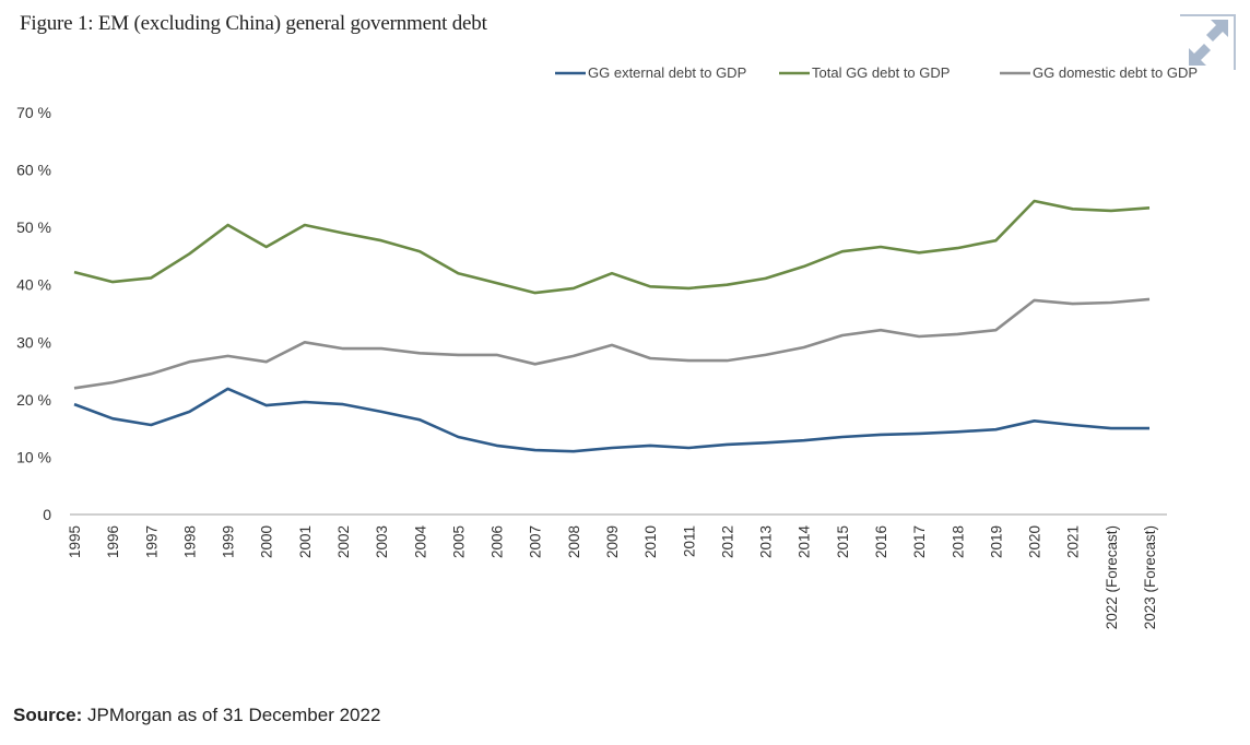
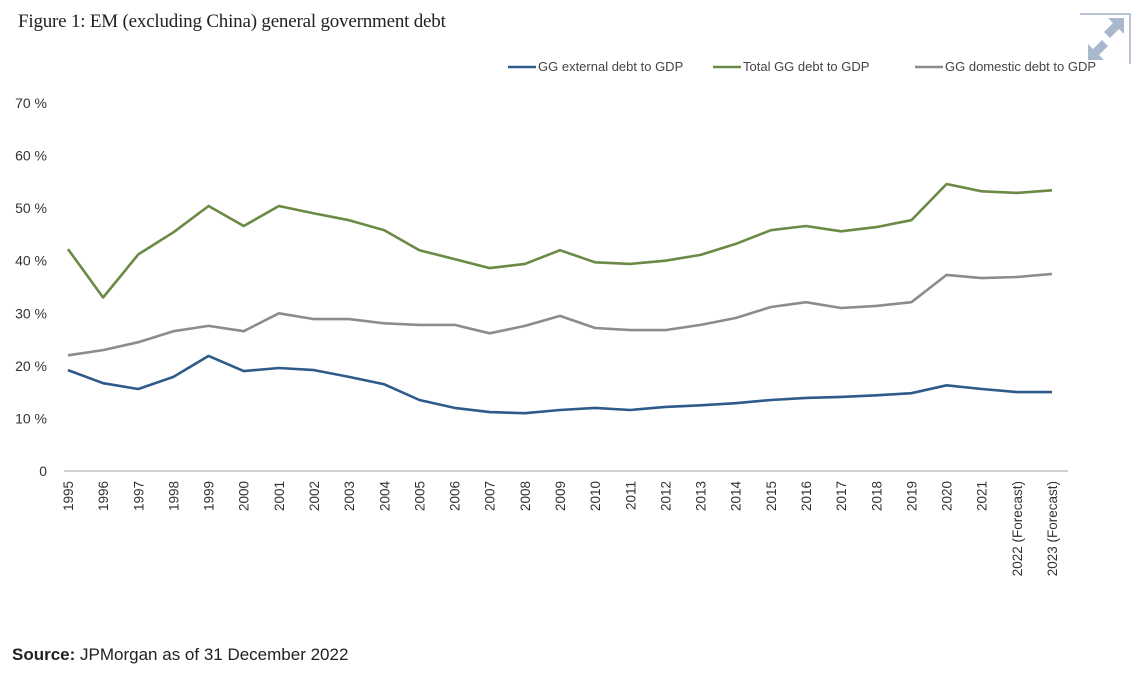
Total GG debt to GDP/1996: 40% -> 33%
